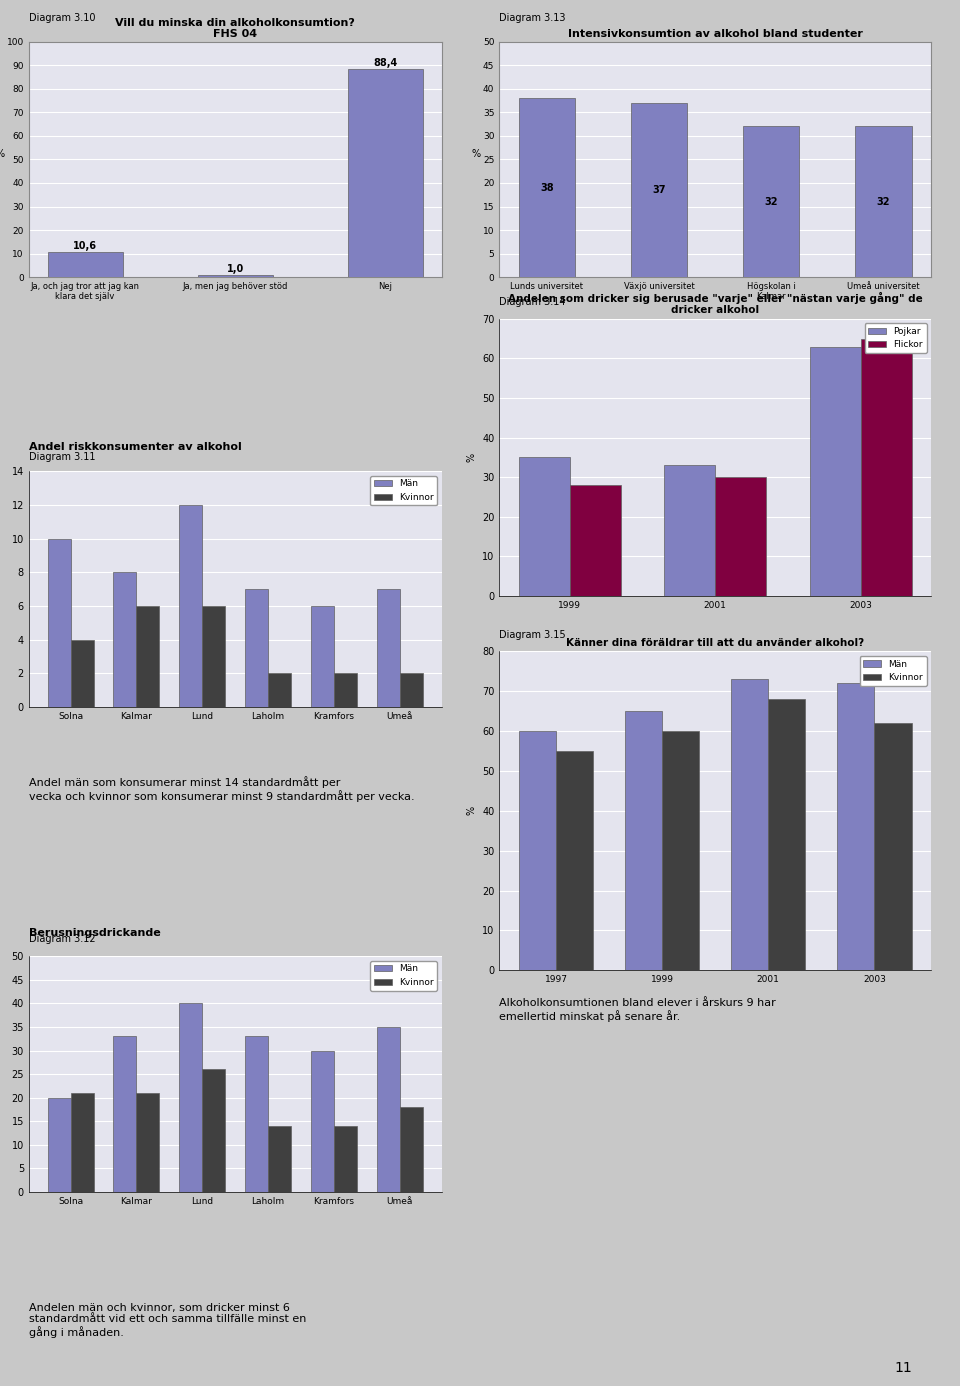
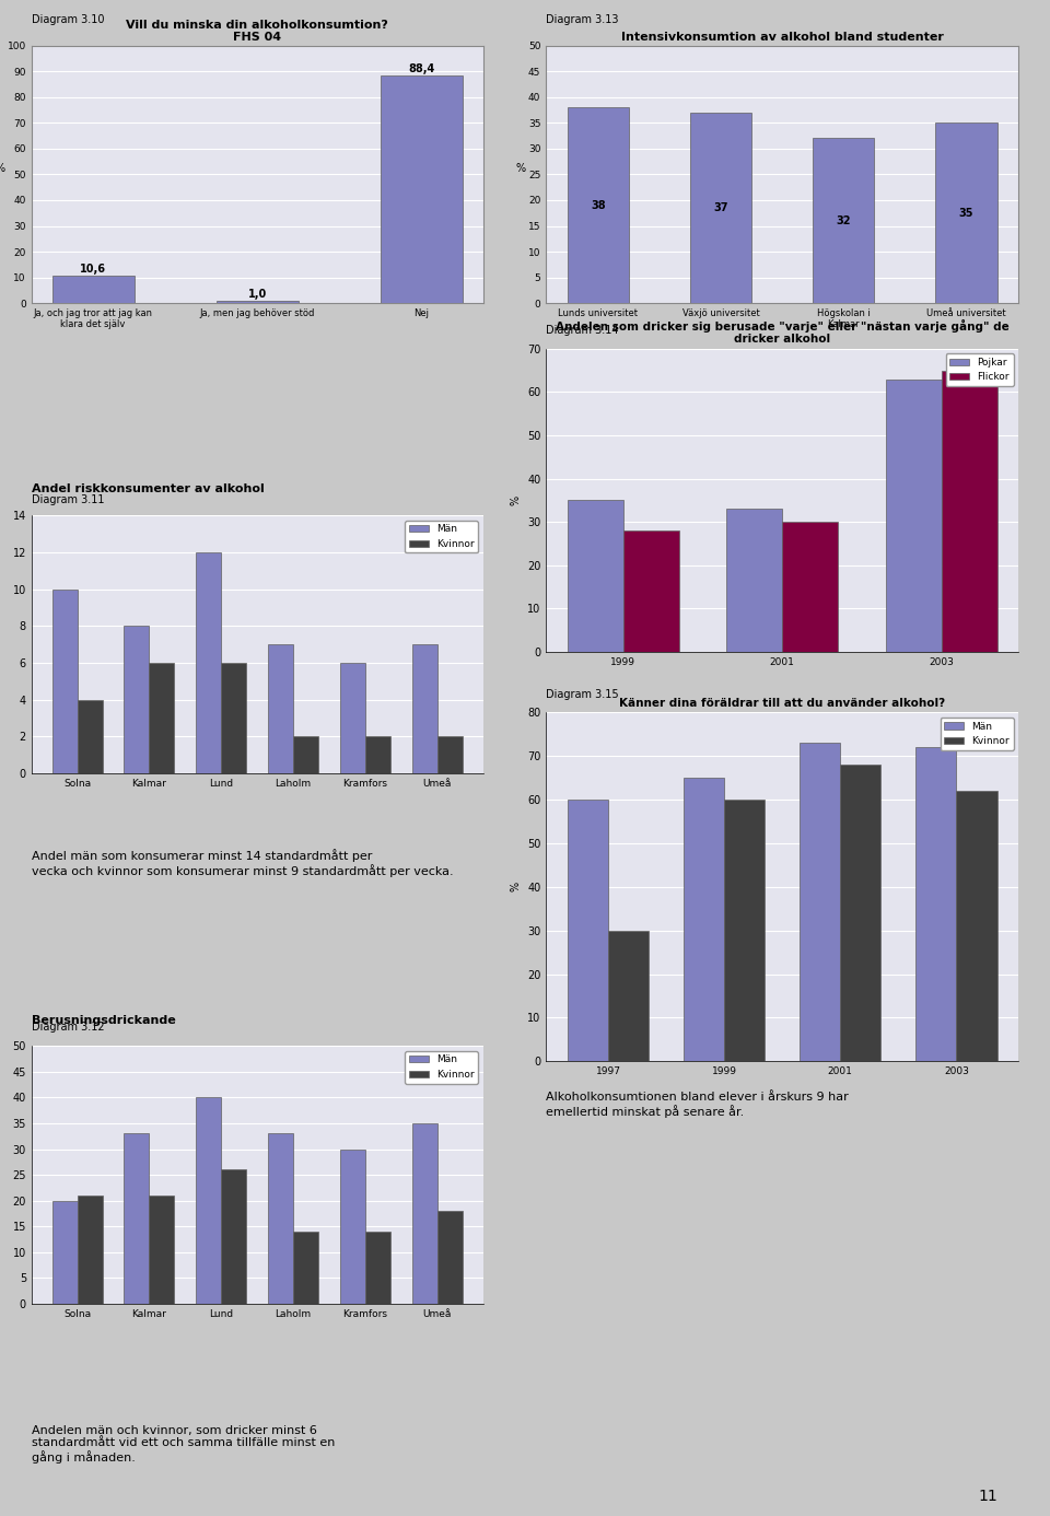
Intensivkonsumtion av alkohol bland studenter/Umeå universitet: 32 -> 35
Känner dina föräldrar till att du använder alkohol?/Kvinnor/1997: 55 -> 30
